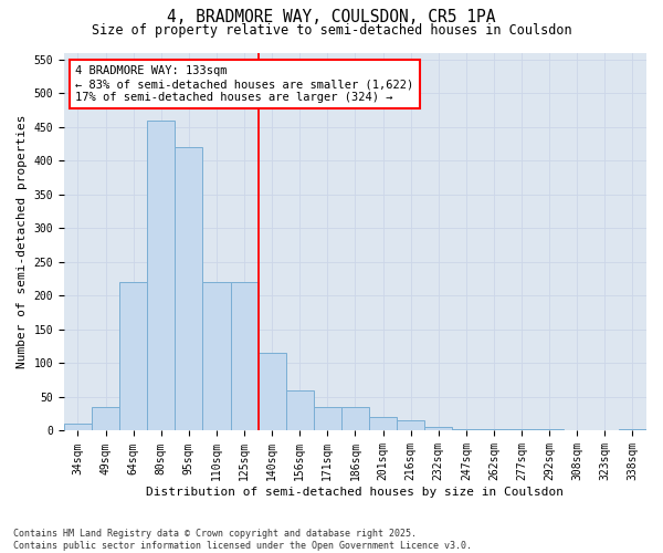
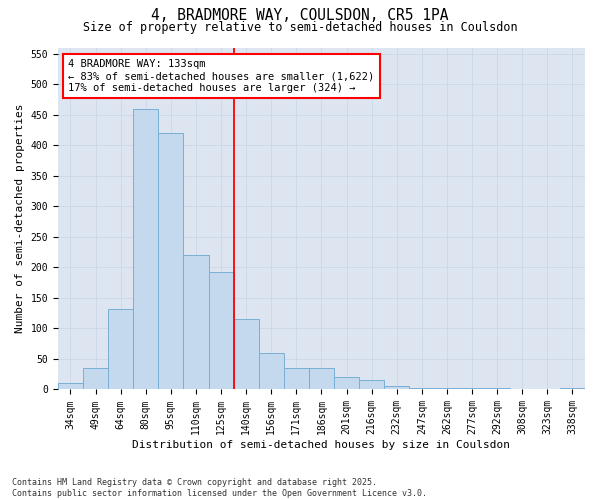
64sqm: 220 -> 132
125sqm: 220 -> 192
